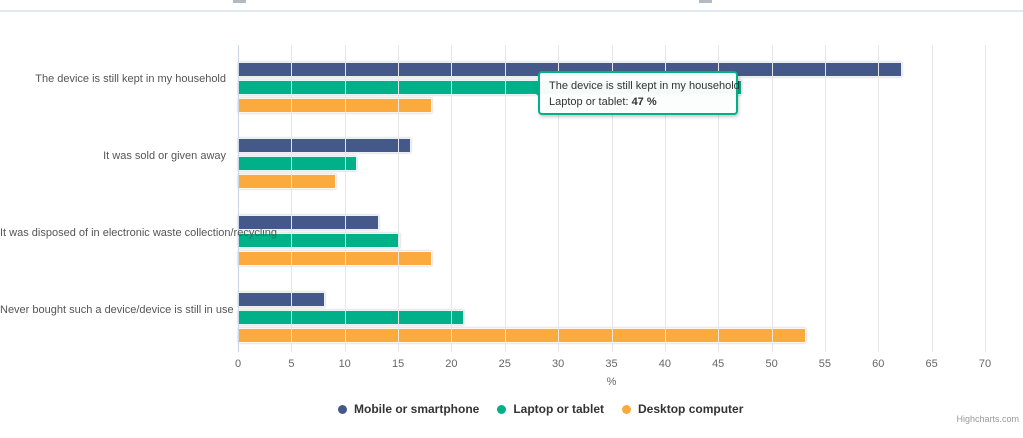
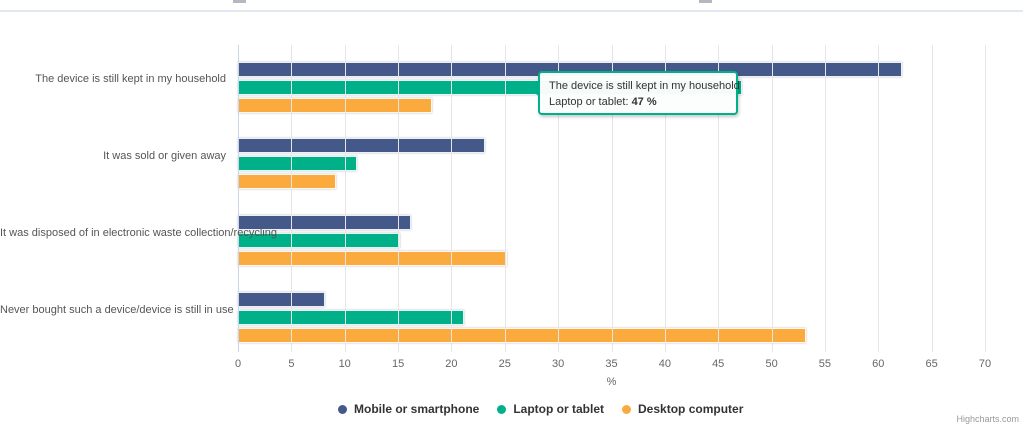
Mobile or smartphone/It was sold or given away: 16 -> 23
Mobile or smartphone/It was disposed of in electronic waste collection/recycling: 13 -> 16
Desktop computer/It was disposed of in electronic waste collection/recycling: 18 -> 25
